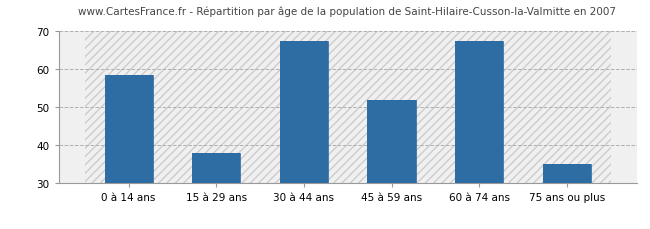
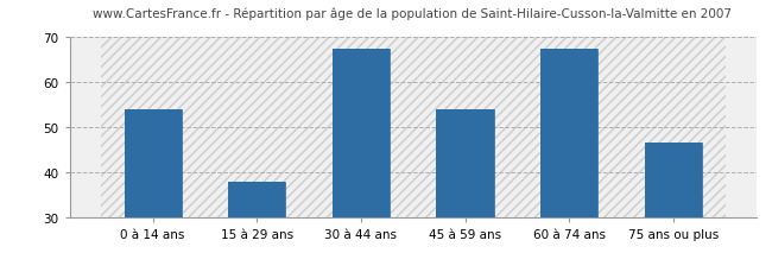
0 à 14 ans: 58.5 -> 54.0
45 à 59 ans: 52.0 -> 54.0
75 ans ou plus: 35.0 -> 46.5
